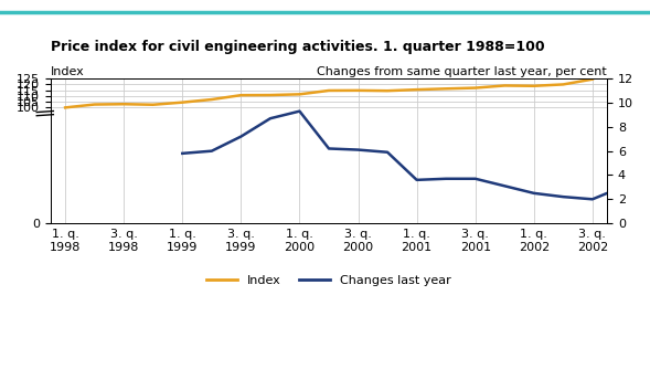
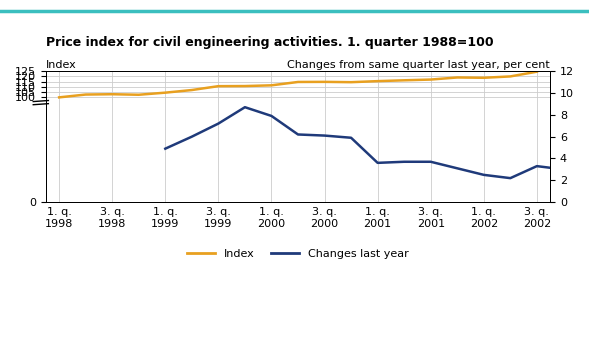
Changes last year/1. q. 1999: 5.8 -> 4.9
Changes last year/1. q. 2000: 9.3 -> 7.9
Changes last year/3. q. 2002: 2.0 -> 3.3
